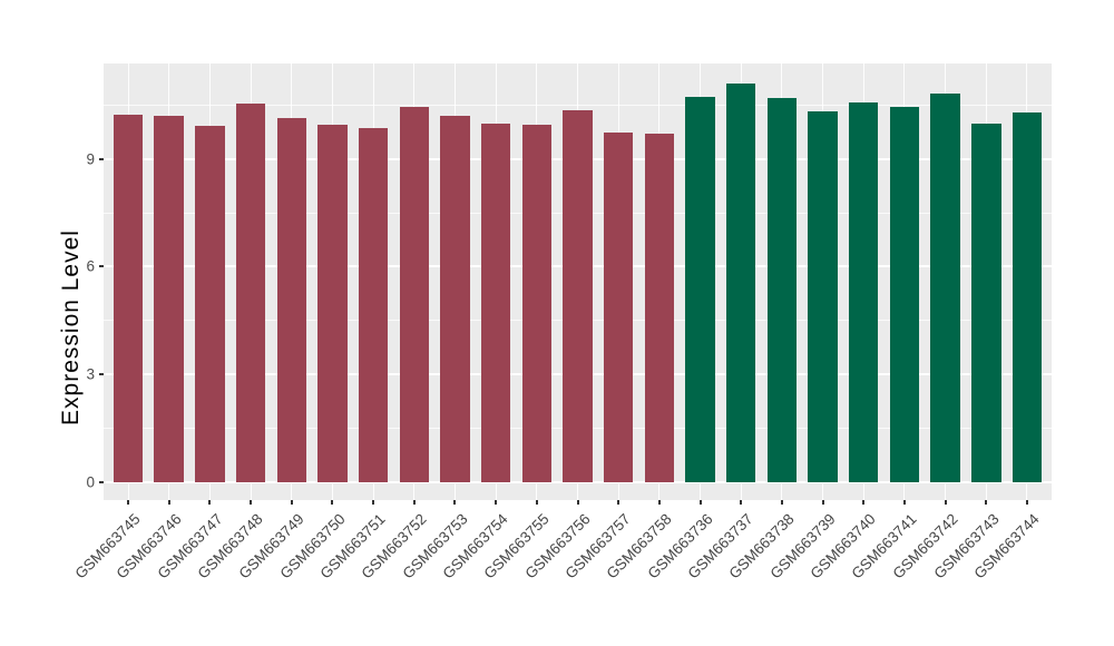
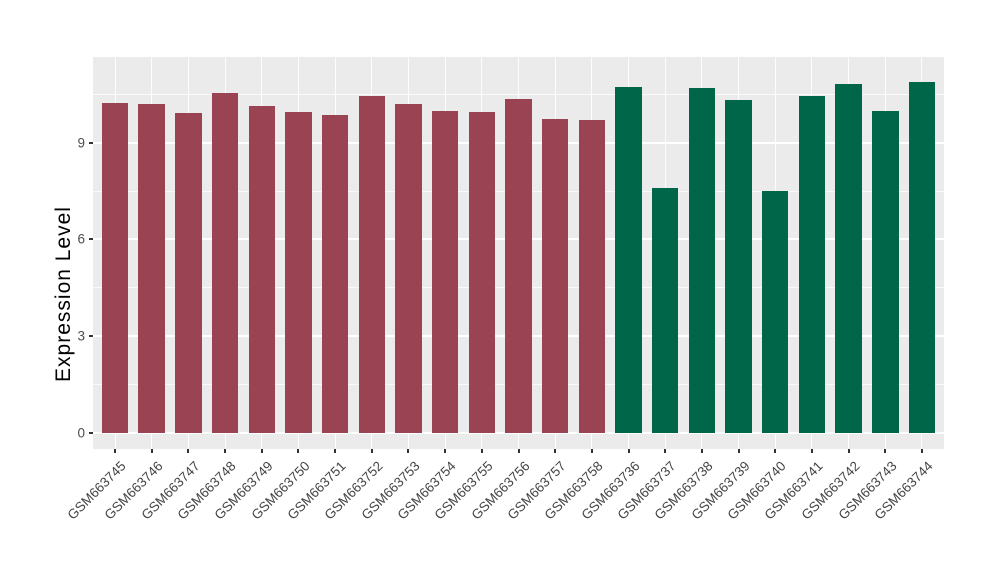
GSM663737: 11.1 -> 7.6
GSM663740: 10.6 -> 7.5
GSM663744: 10.3 -> 10.9
